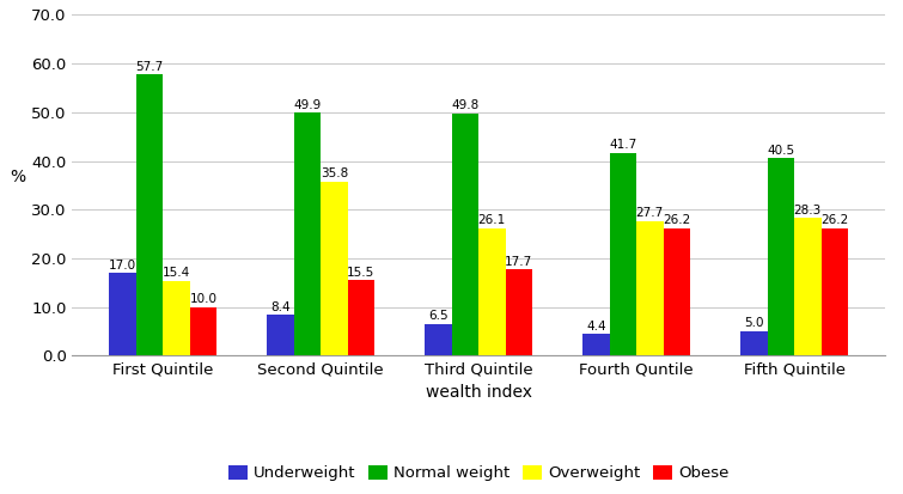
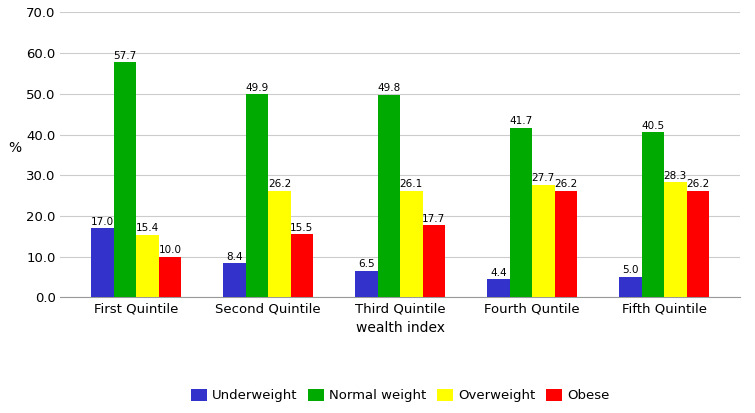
Overweight/Second Quintile: 35.8 -> 26.2
